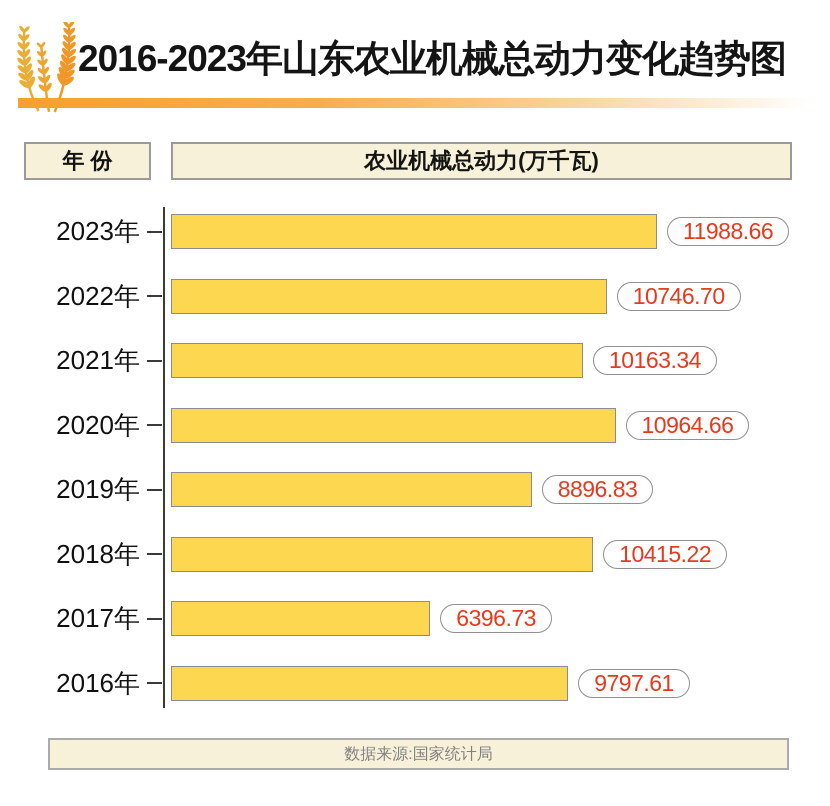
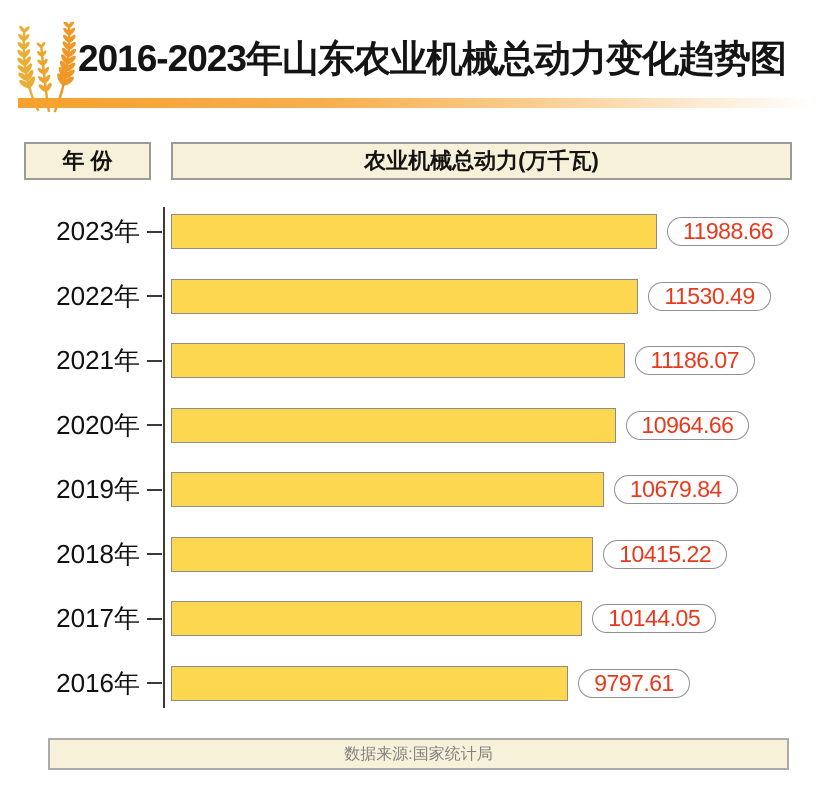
2022年: 10746.70 -> 11530.49
2021年: 10163.34 -> 11186.07
2019年: 8896.83 -> 10679.84
2017年: 6396.73 -> 10144.05
